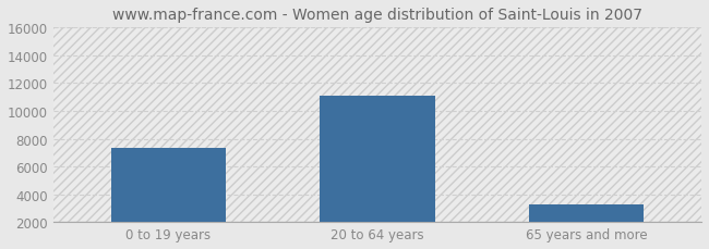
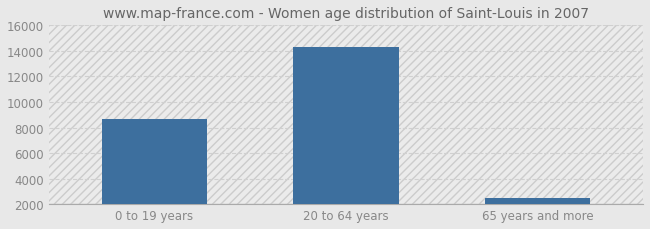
0 to 19 years: 7300 -> 8700
20 to 64 years: 11100 -> 14300
65 years and more: 3300 -> 2500
